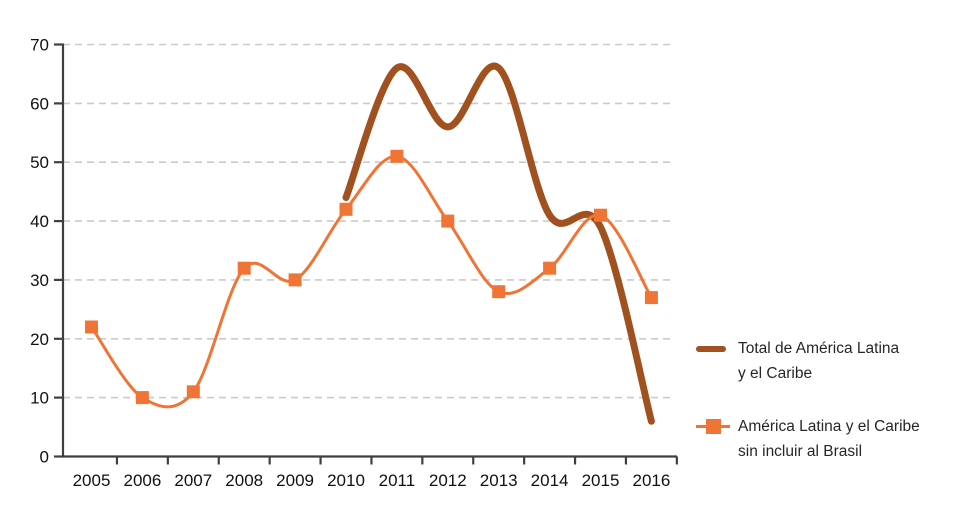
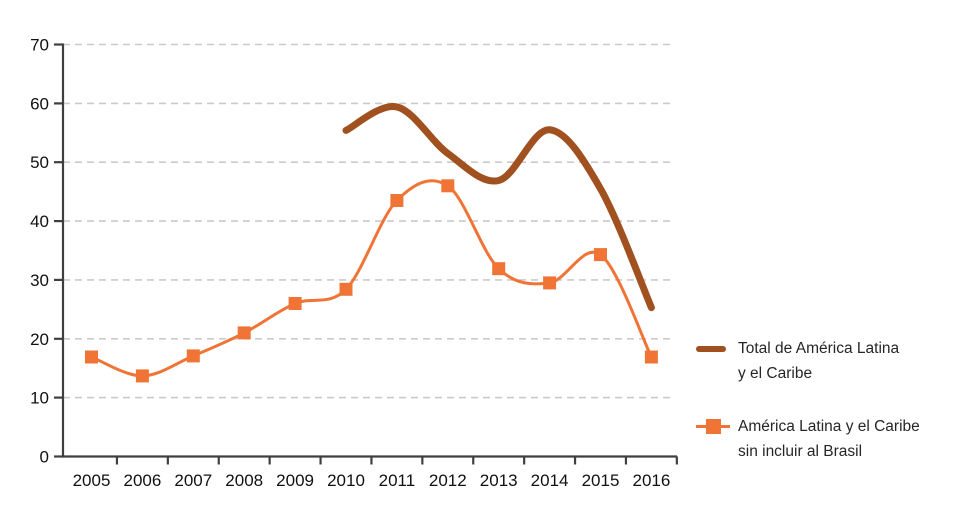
América Latina y el Caribe sin incluir al Brasil/2005: 22 -> 17
América Latina y el Caribe sin incluir al Brasil/2006: 10 -> 14
América Latina y el Caribe sin incluir al Brasil/2007: 11 -> 17
América Latina y el Caribe sin incluir al Brasil/2008: 32 -> 21
América Latina y el Caribe sin incluir al Brasil/2009: 30 -> 26
Total de América Latina y el Caribe/2010: 44 -> 55
América Latina y el Caribe sin incluir al Brasil/2010: 42 -> 28
Total de América Latina y el Caribe/2011: 66 -> 59
América Latina y el Caribe sin incluir al Brasil/2011: 51 -> 44
Total de América Latina y el Caribe/2012: 56 -> 52
América Latina y el Caribe sin incluir al Brasil/2012: 40 -> 46
Total de América Latina y el Caribe/2013: 66 -> 47
América Latina y el Caribe sin incluir al Brasil/2013: 28 -> 32
Total de América Latina y el Caribe/2014: 41 -> 56
América Latina y el Caribe sin incluir al Brasil/2014: 32 -> 30
Total de América Latina y el Caribe/2015: 39 -> 46
América Latina y el Caribe sin incluir al Brasil/2015: 41 -> 34
Total de América Latina y el Caribe/2016: 6 -> 25
América Latina y el Caribe sin incluir al Brasil/2016: 27 -> 17
